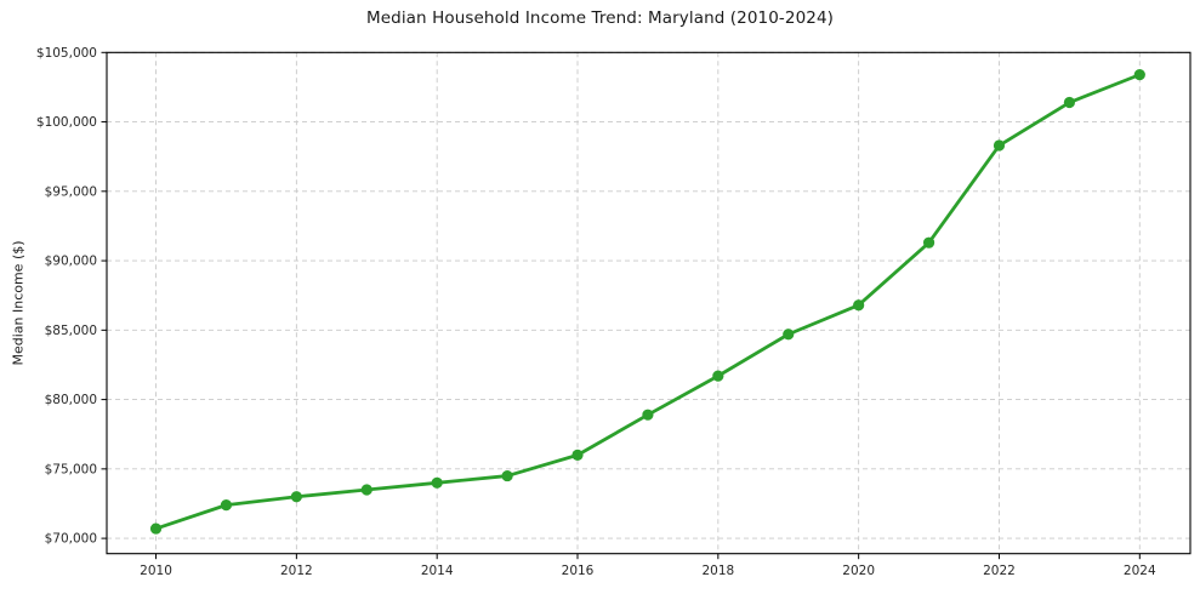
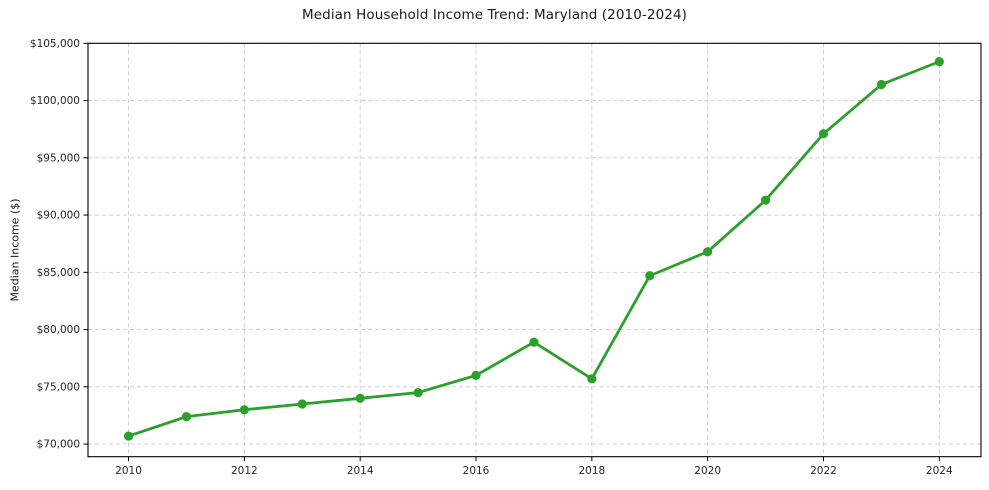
2018: $81700 -> $75700
2022: $98300 -> $97100
